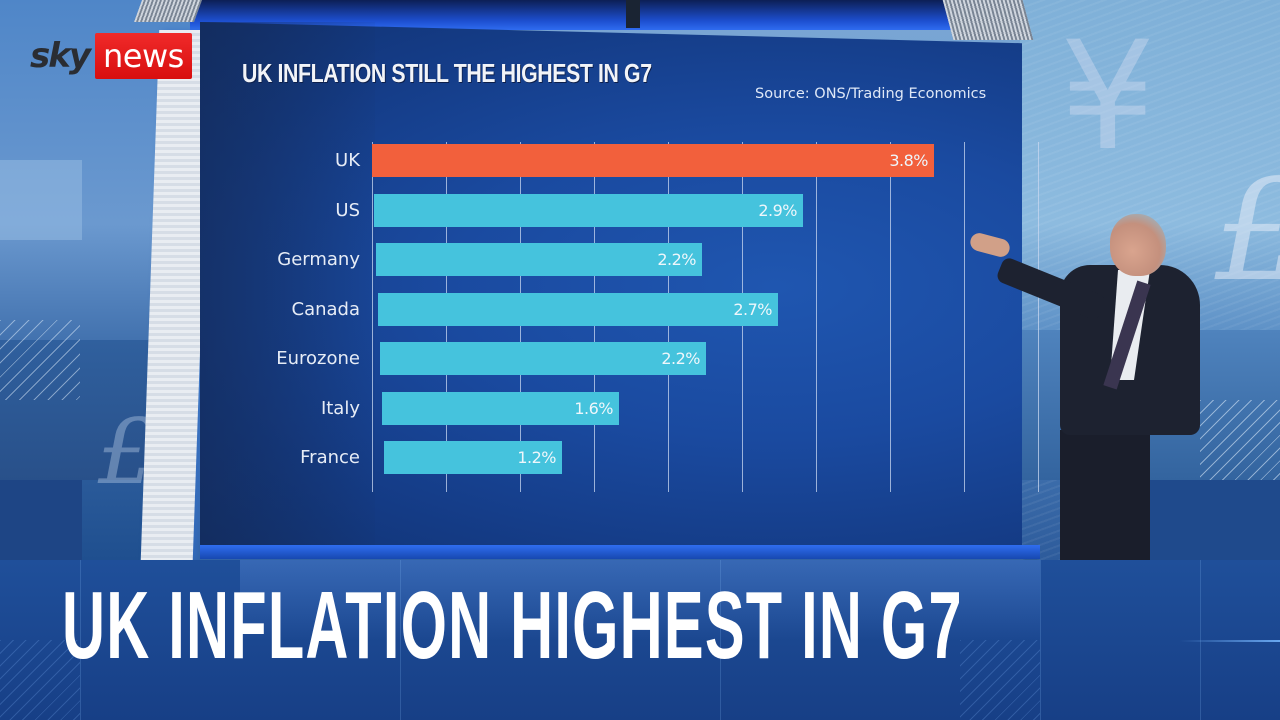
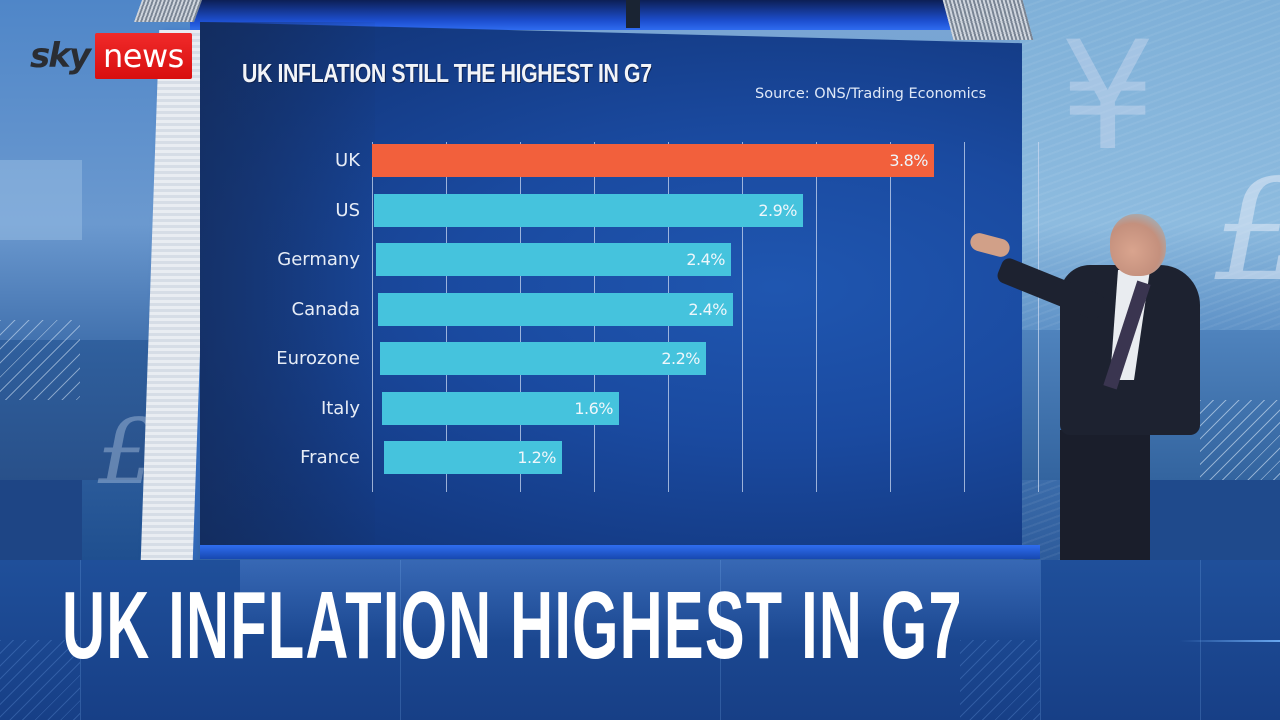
Germany: 2.2% -> 2.4%
Canada: 2.7% -> 2.4%
